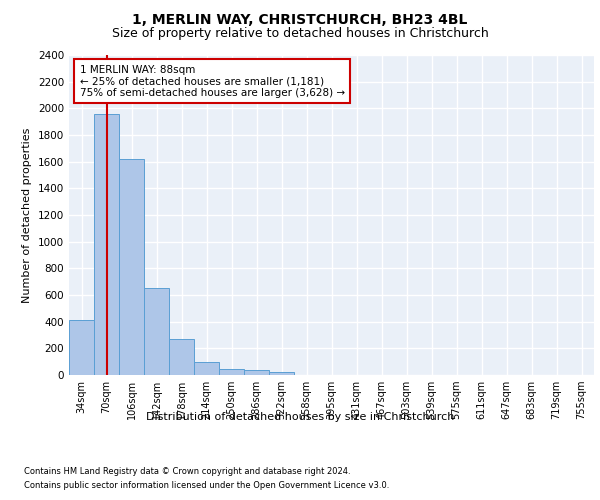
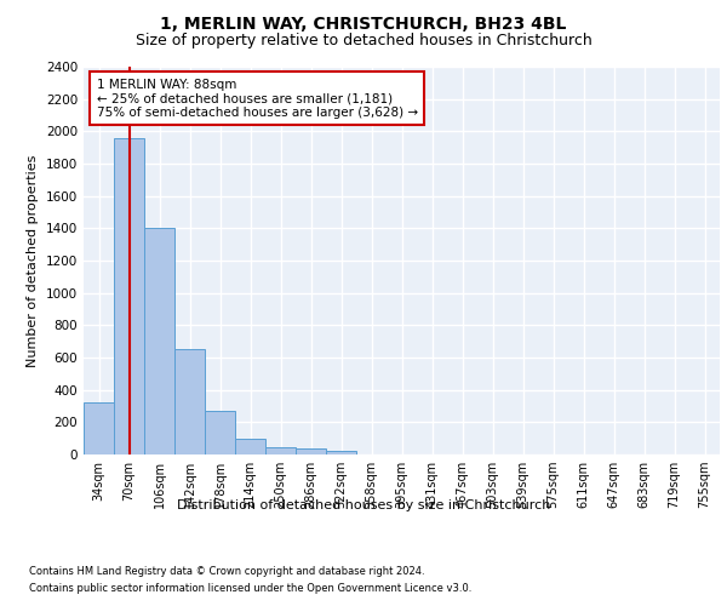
34sqm: 410 -> 320
106sqm: 1620 -> 1400
